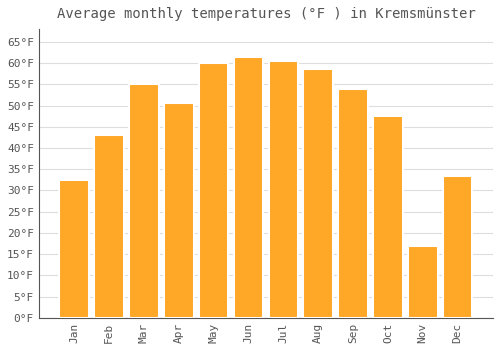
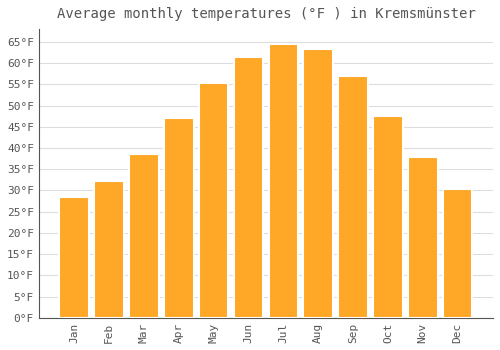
Jan: 32.5°F -> 28.4°F
Feb: 43.0°F -> 32.2°F
Mar: 55.0°F -> 38.5°F
Apr: 50.5°F -> 47.0°F
May: 60.0°F -> 55.2°F
Jul: 60.5°F -> 64.4°F
Aug: 58.5°F -> 63.3°F
Sep: 54.0°F -> 57.0°F
Nov: 17.0°F -> 38.0°F
Dec: 33.5°F -> 30.4°F
